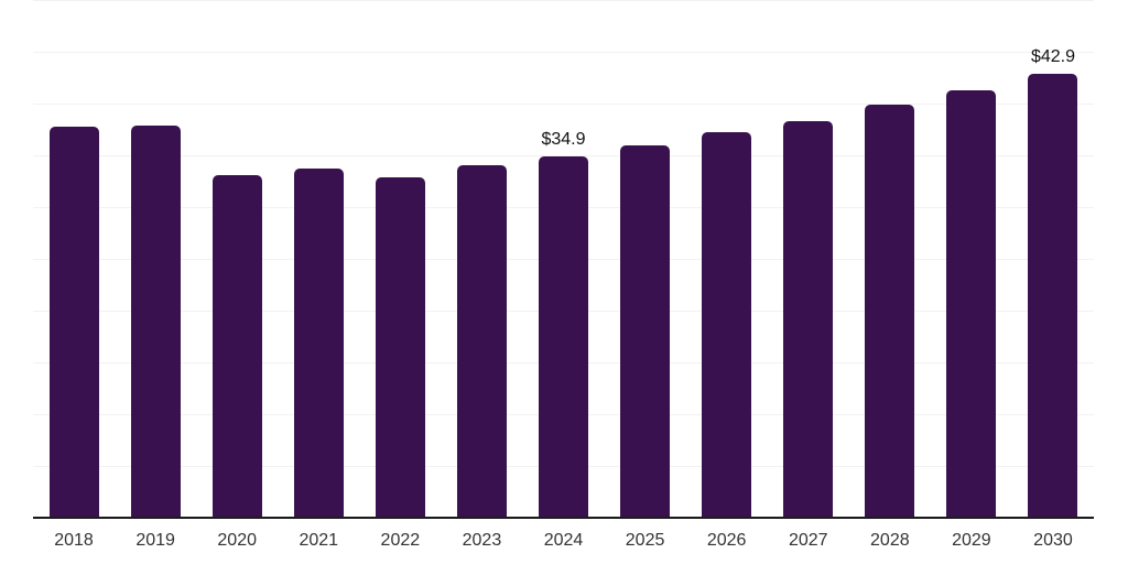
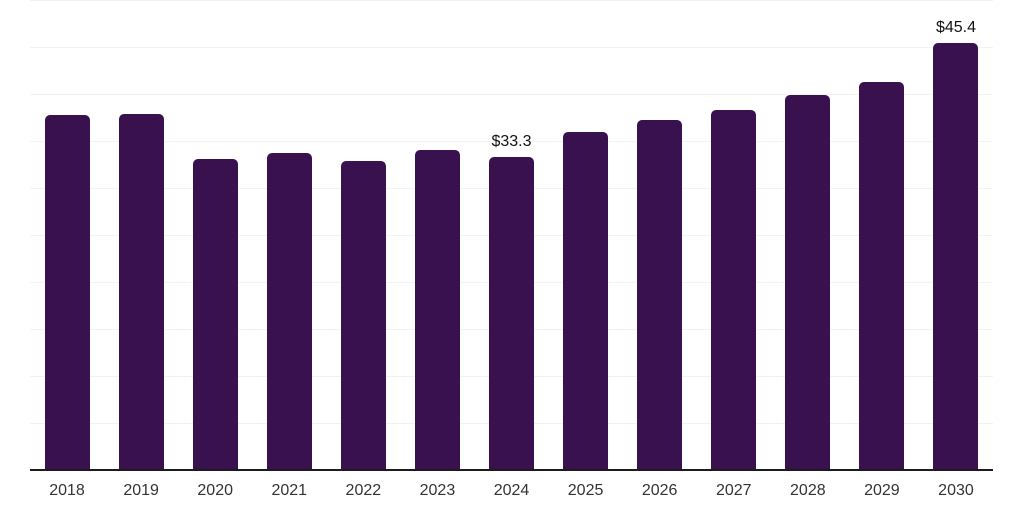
2024: $34.9 -> $33.3
2030: $42.9 -> $45.4
